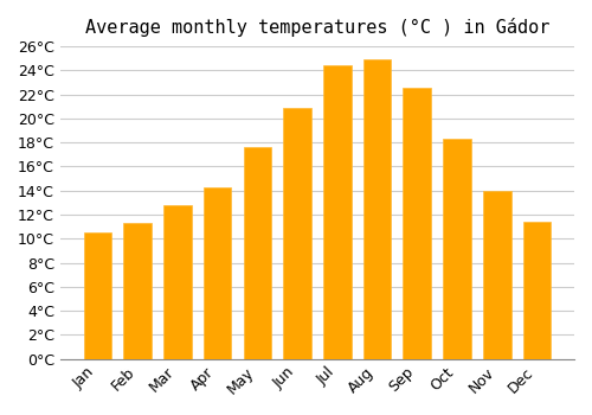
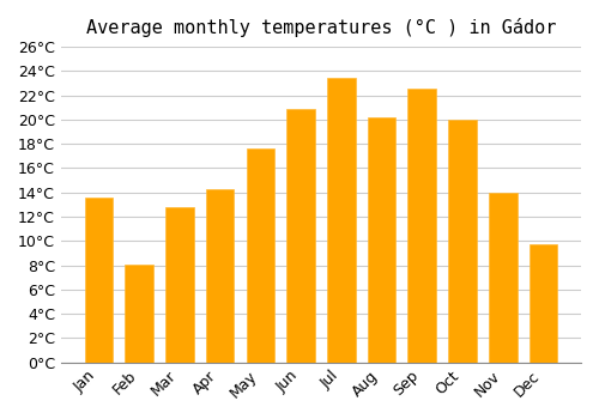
Jan: 10.5°C -> 13.6°C
Feb: 11.3°C -> 8.1°C
Jul: 24.4°C -> 23.4°C
Aug: 24.9°C -> 20.2°C
Oct: 18.3°C -> 20.0°C
Dec: 11.4°C -> 9.7°C
